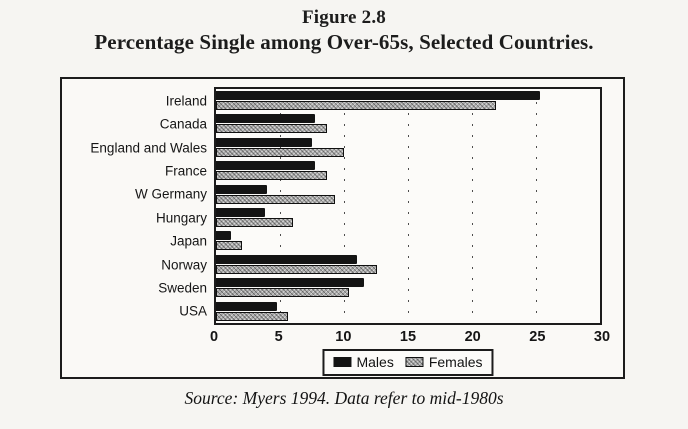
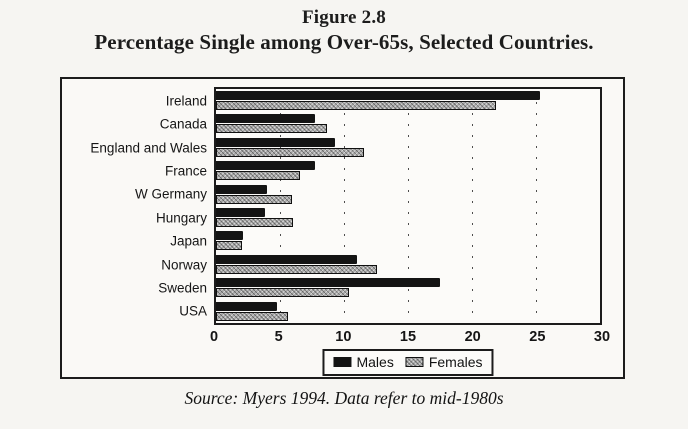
Males/England and Wales: 7.5 -> 9.3
Females/England and Wales: 10.0 -> 11.6
Females/France: 8.7 -> 6.6
Females/W Germany: 9.3 -> 5.9
Males/Japan: 1.2 -> 2.1
Males/Sweden: 11.6 -> 17.5
